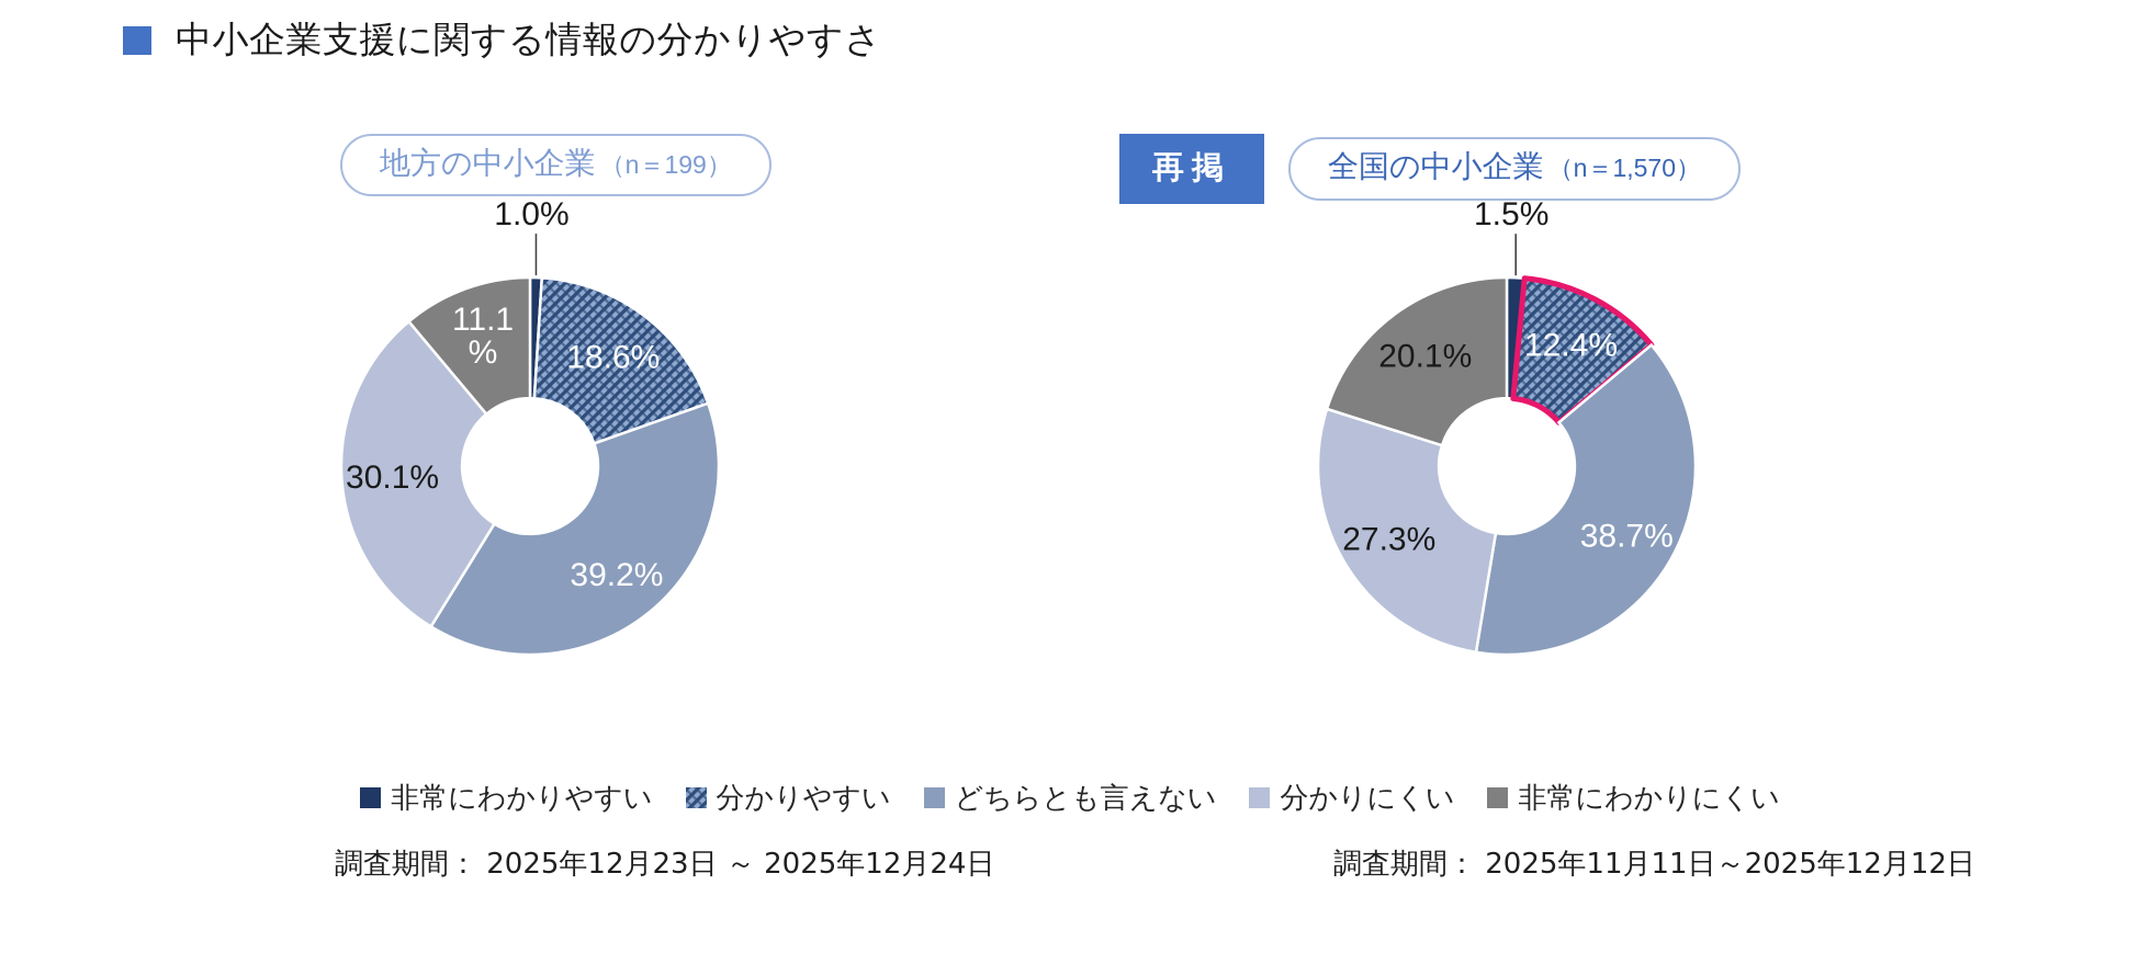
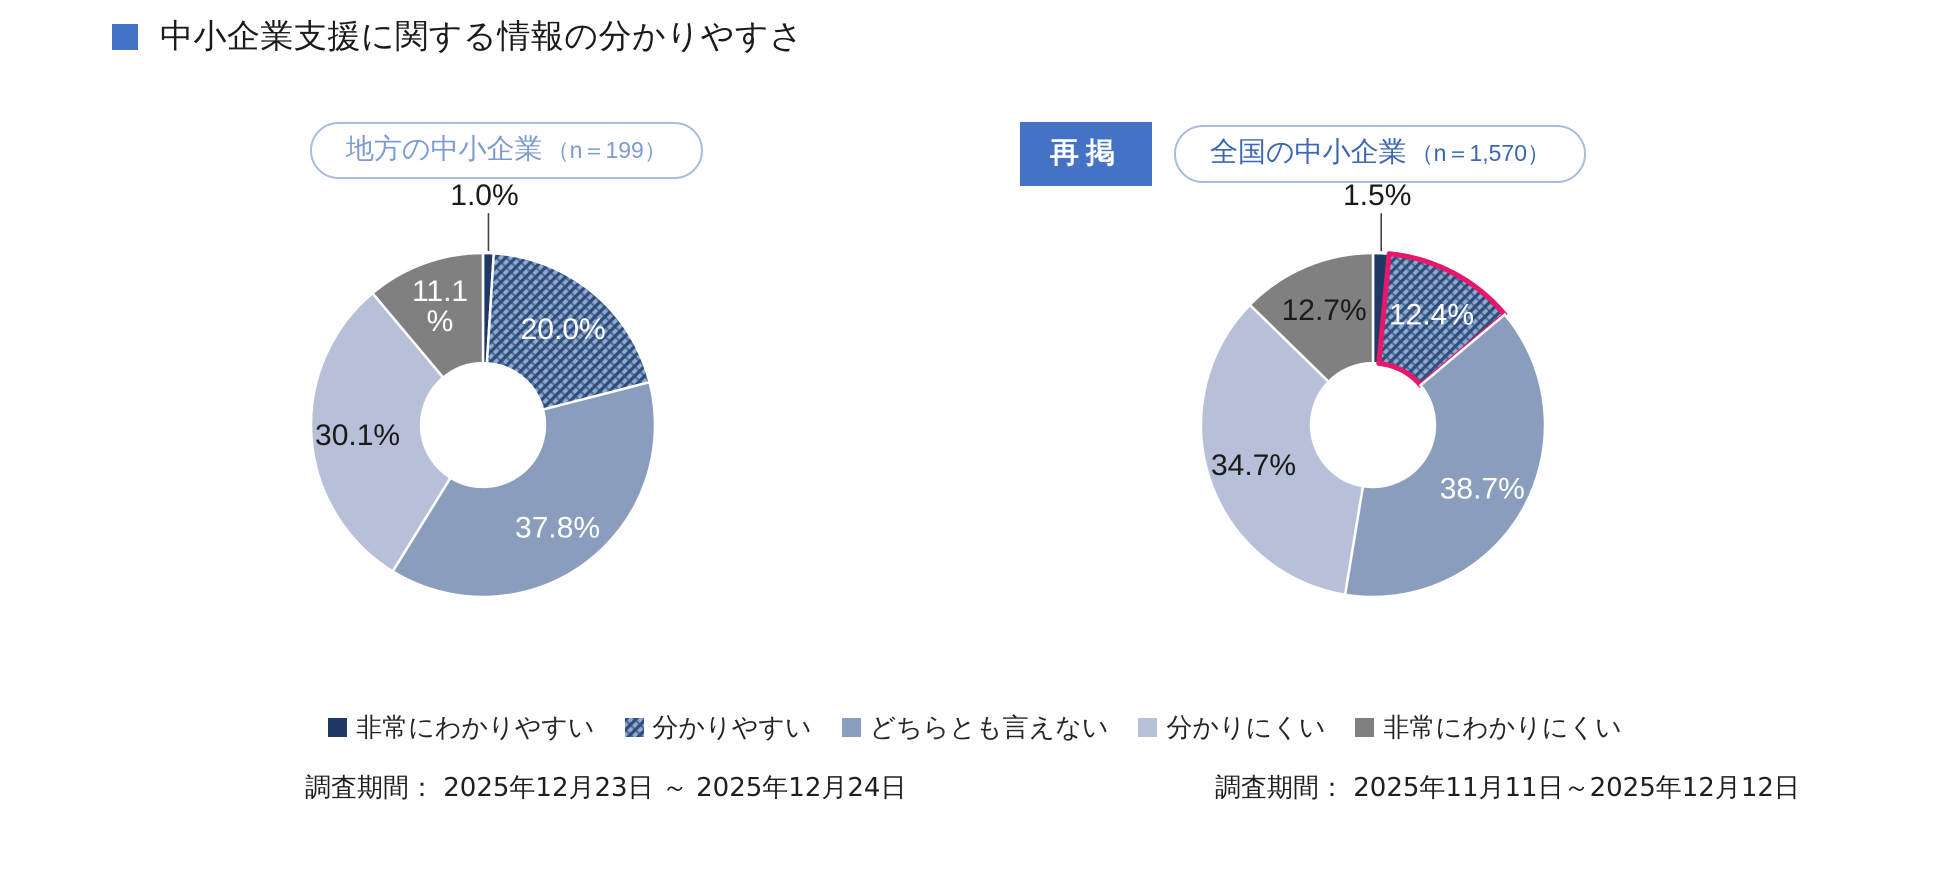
地方の中小企業（n＝199）/分かりやすい: 18.6% -> 20.0%
地方の中小企業（n＝199）/どちらとも言えない: 39.2% -> 37.8%
全国の中小企業（n＝1,570）/分かりにくい: 27.3% -> 34.7%
全国の中小企業（n＝1,570）/非常にわかりにくい: 20.1% -> 12.7%
